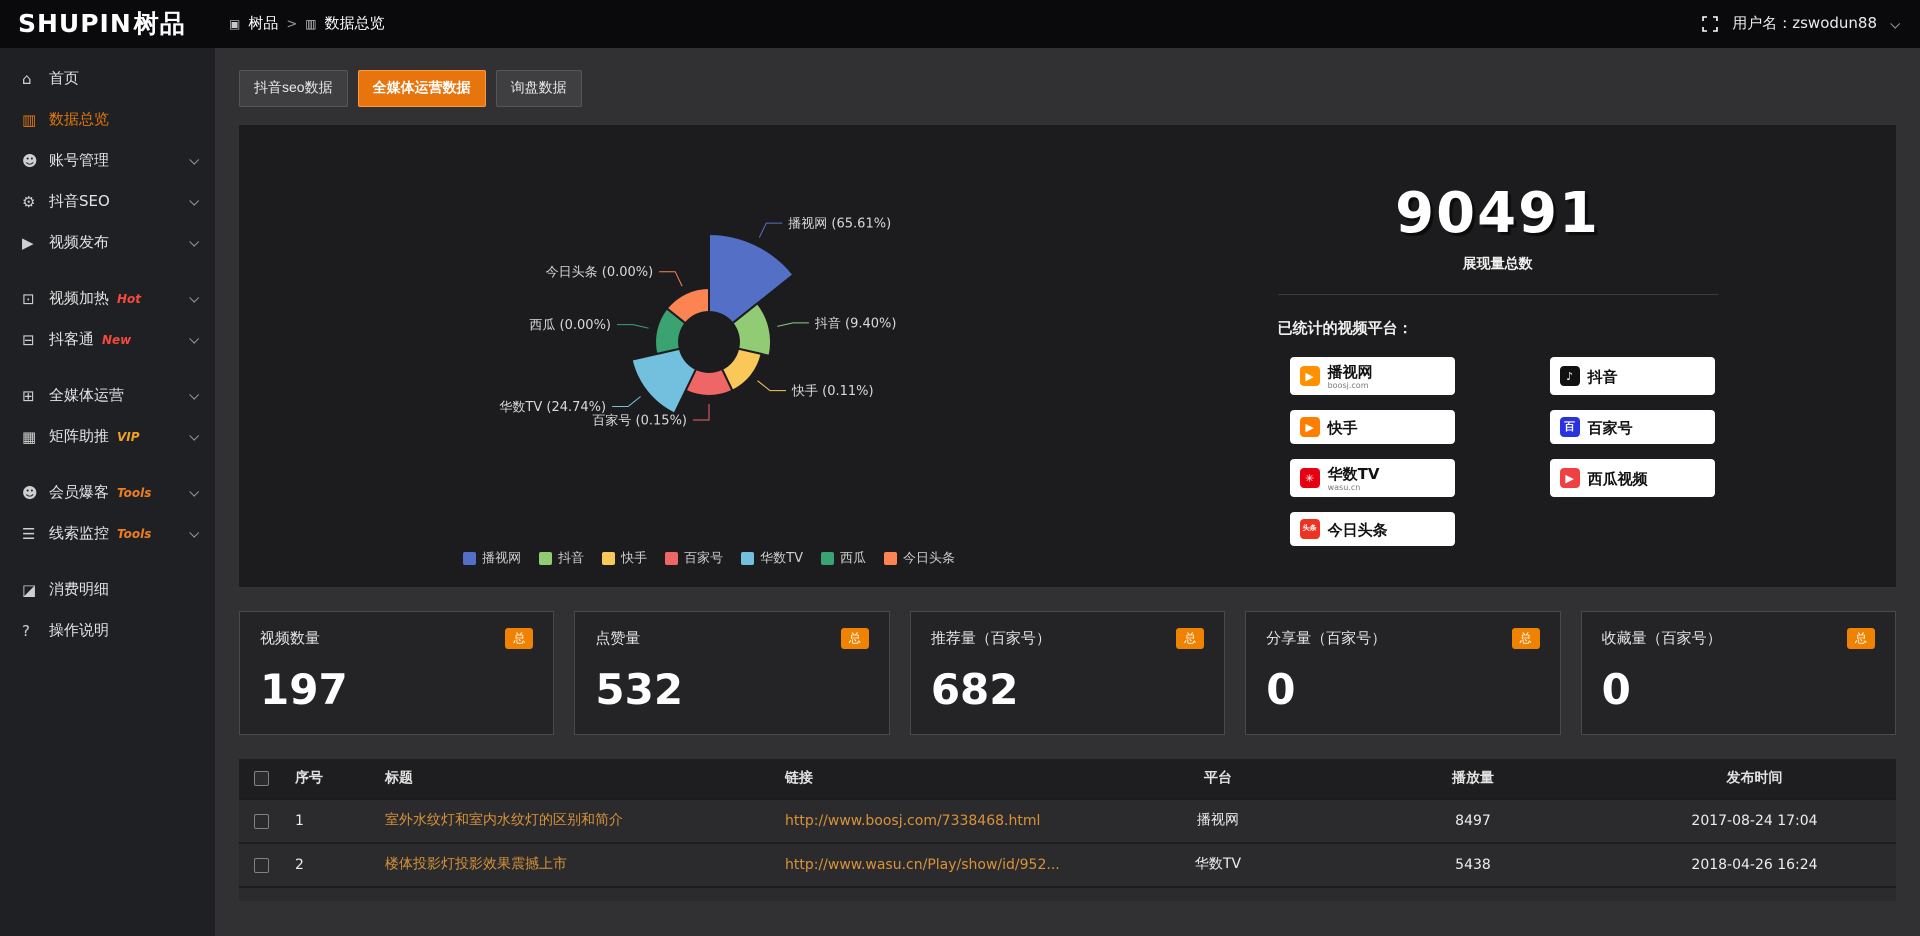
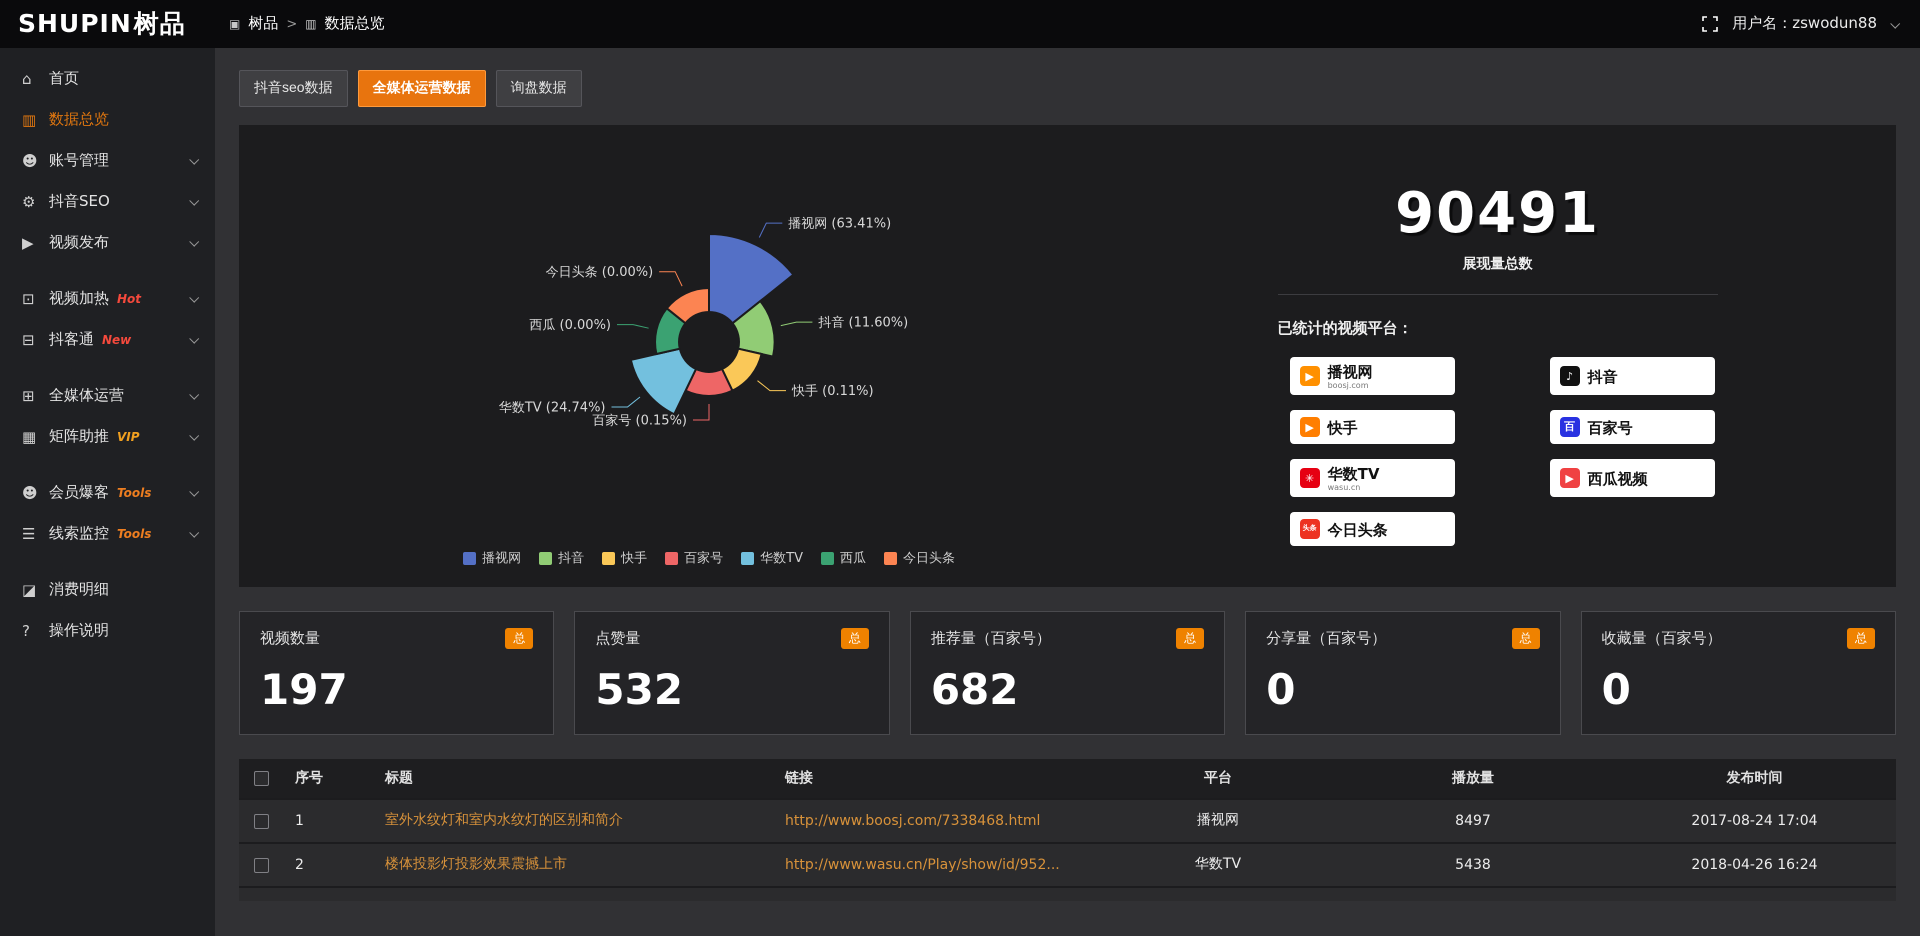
播视网: 65.61% -> 63.41%
抖音: 9.40% -> 11.60%
